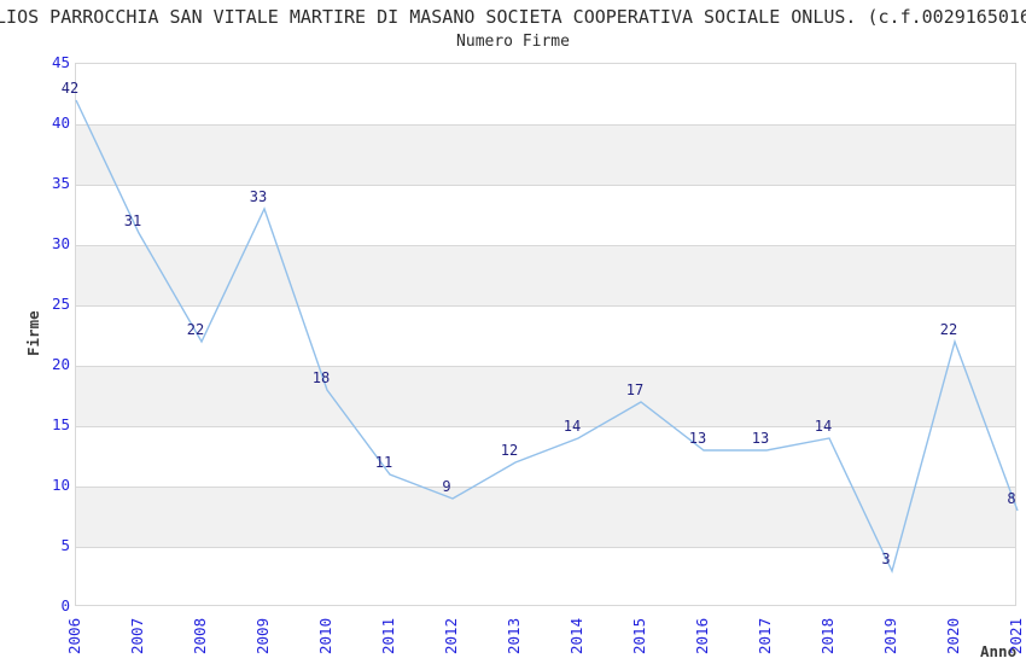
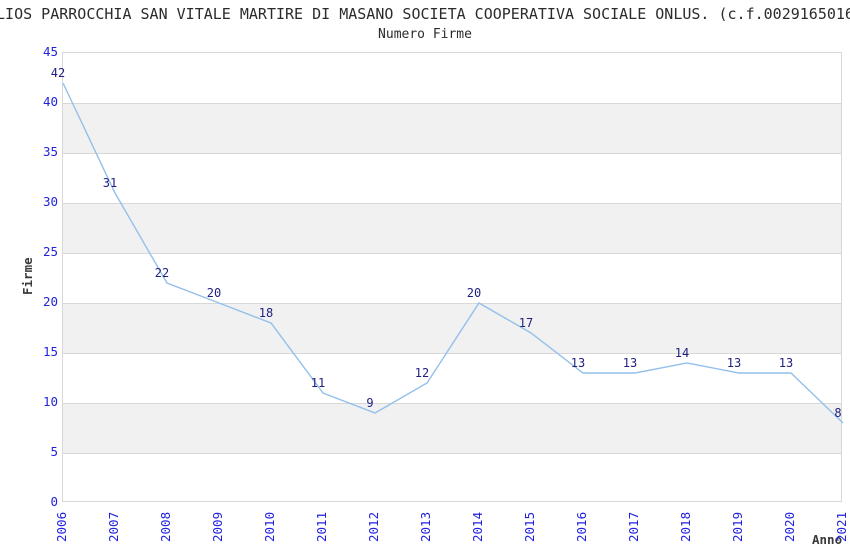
2009: 33 -> 20
2014: 14 -> 20
2019: 3 -> 13
2020: 22 -> 13
